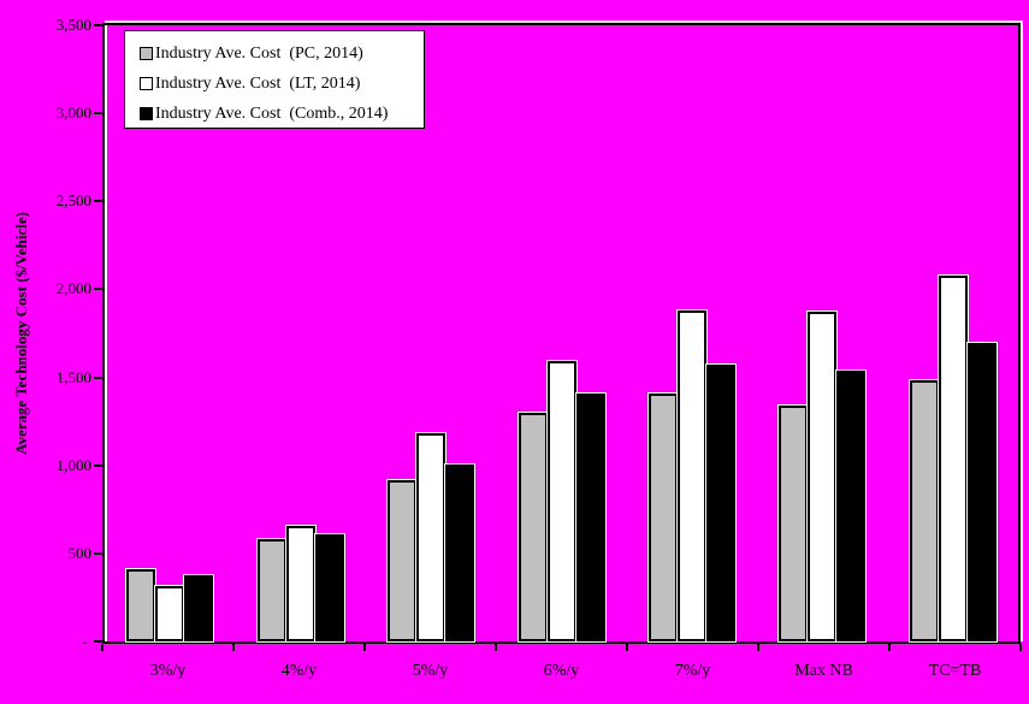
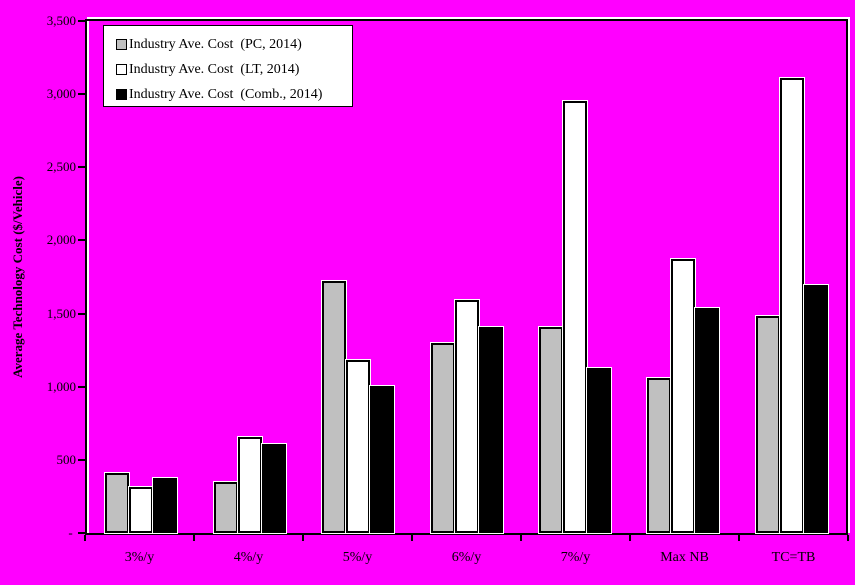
Industry Ave. Cost (PC, 2014)/4%/y: 580 -> 350
Industry Ave. Cost (PC, 2014)/5%/y: 920 -> 1720
Industry Ave. Cost (LT, 2014)/7%/y: 1880 -> 2950
Industry Ave. Cost (Comb., 2014)/7%/y: 1580 -> 1130
Industry Ave. Cost (PC, 2014)/Max NB: 1340 -> 1060
Industry Ave. Cost (LT, 2014)/TC=TB: 2080 -> 3110
